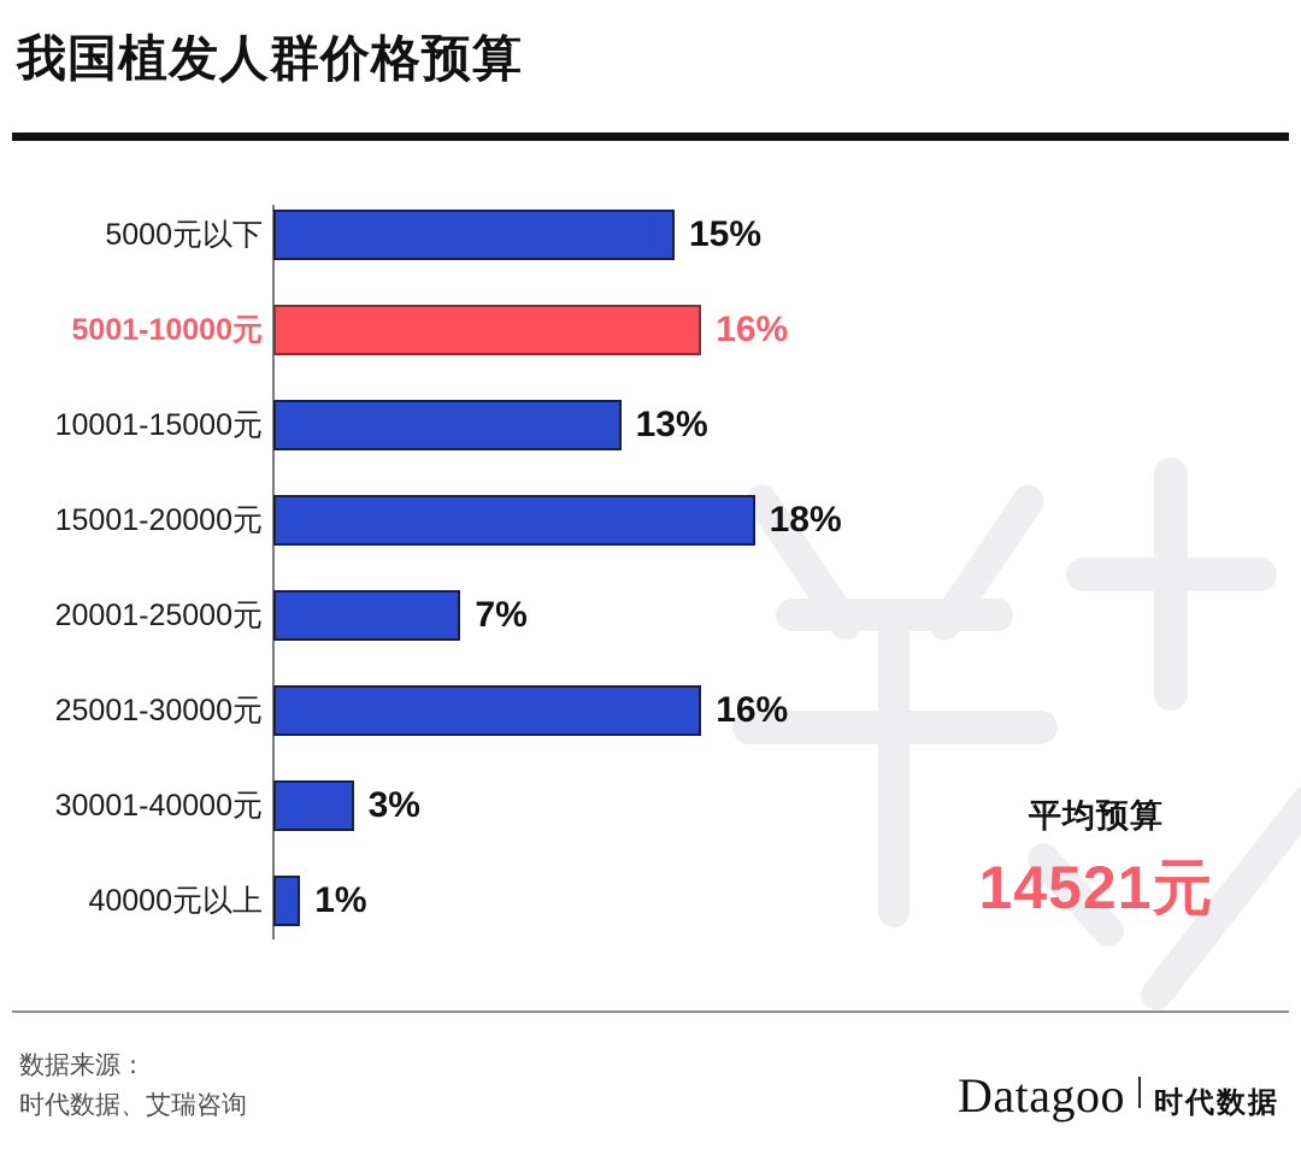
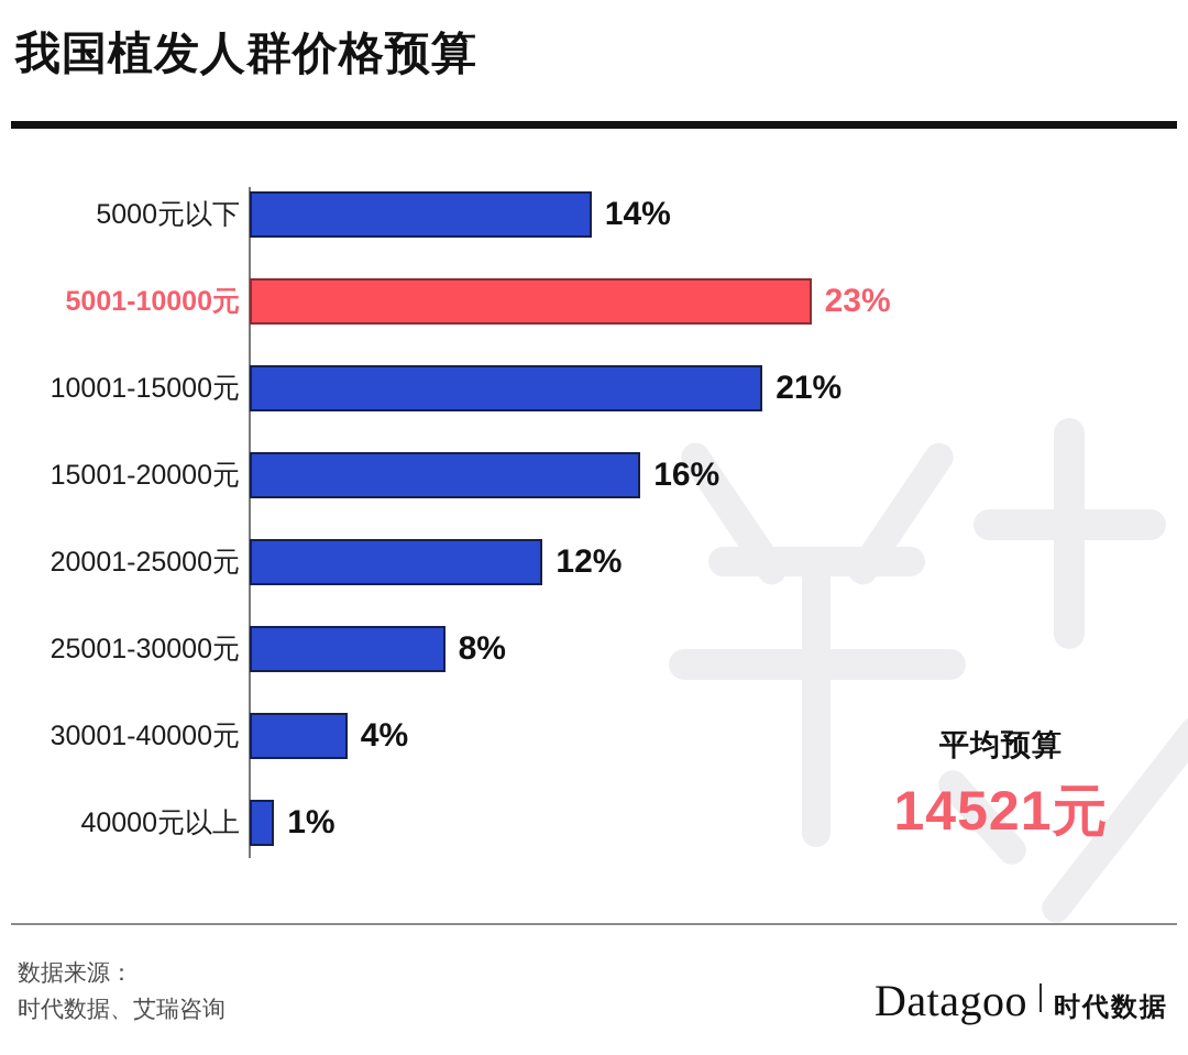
5000元以下: 15% -> 14%
5001-10000元: 16% -> 23%
10001-15000元: 13% -> 21%
15001-20000元: 18% -> 16%
20001-25000元: 7% -> 12%
25001-30000元: 16% -> 8%
30001-40000元: 3% -> 4%
